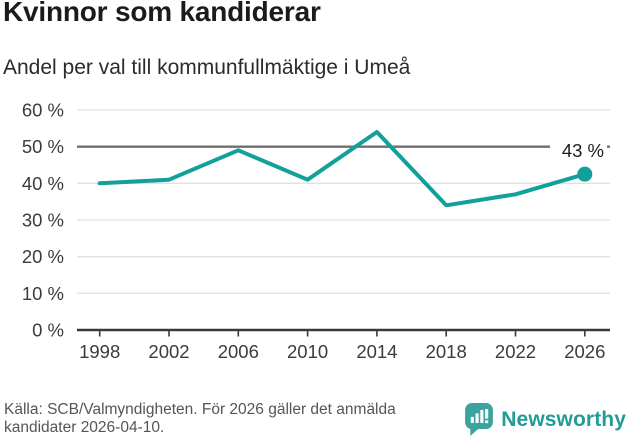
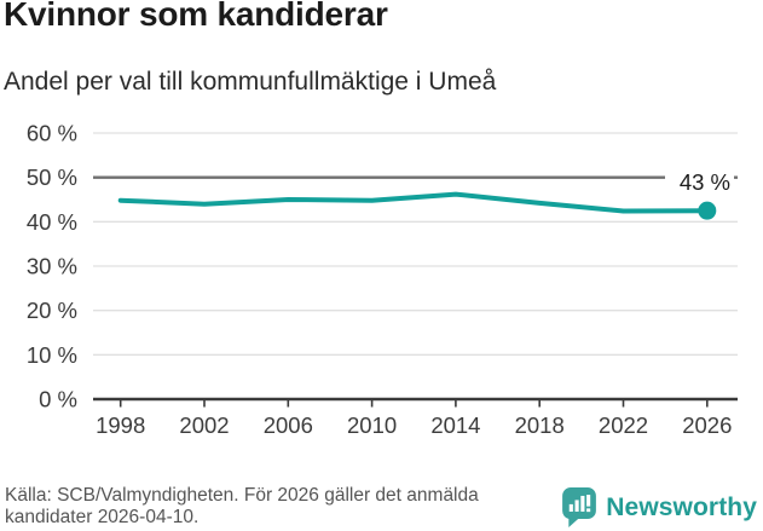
1998: 40% -> 45%
2002: 41% -> 44%
2006: 49% -> 45%
2010: 41% -> 45%
2014: 54% -> 46%
2018: 34% -> 44%
2022: 37% -> 42%
